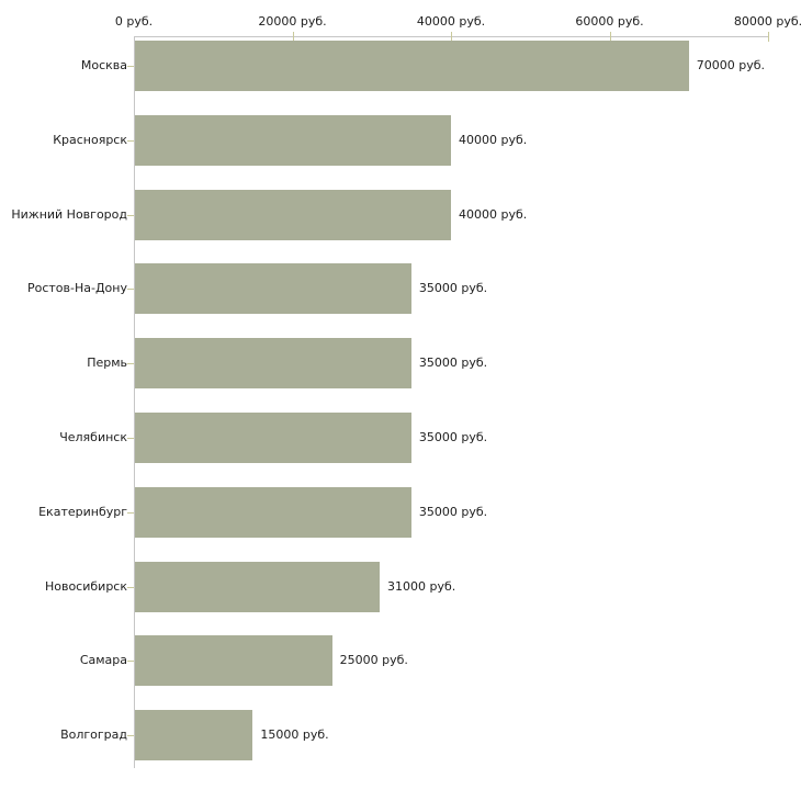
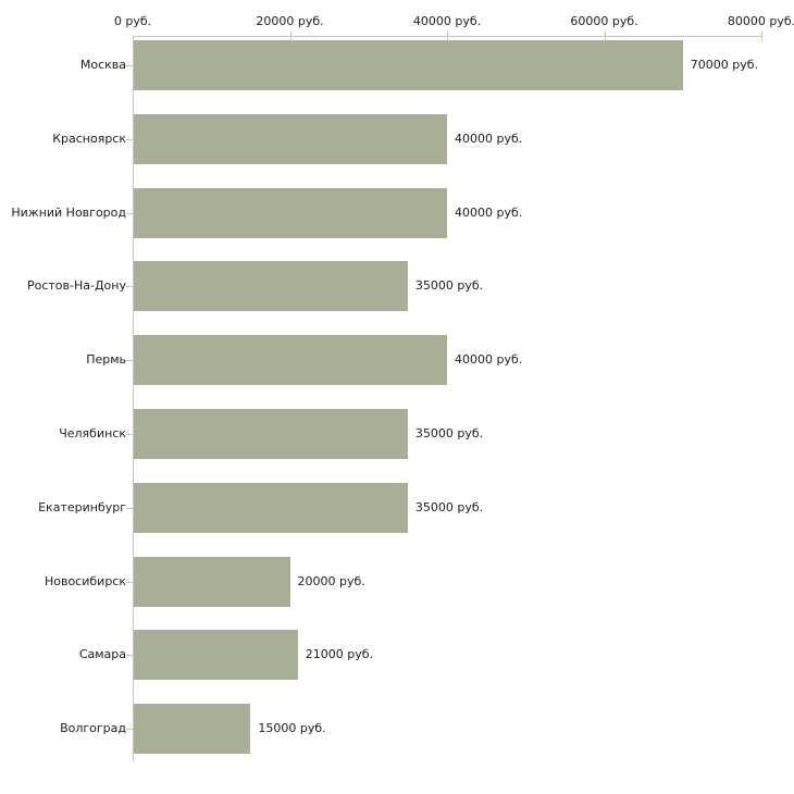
Пермь: 35000 -> 40000
Новосибирск: 31000 -> 20000
Самара: 25000 -> 21000
